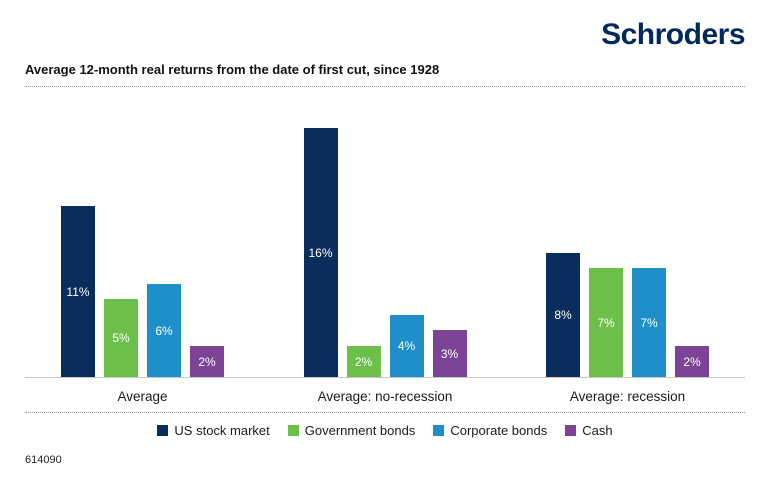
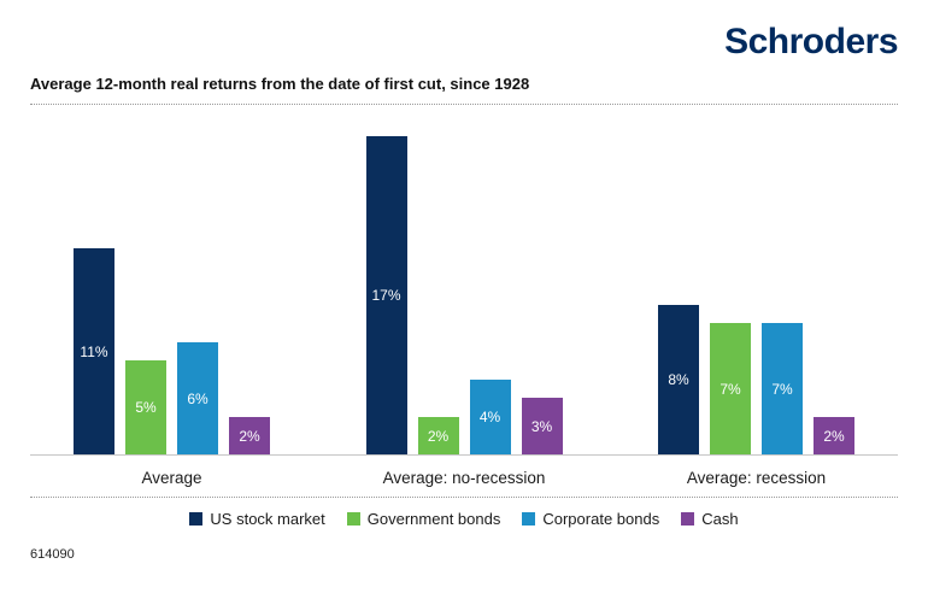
US stock market/Average: no-recession: 16% -> 17%
